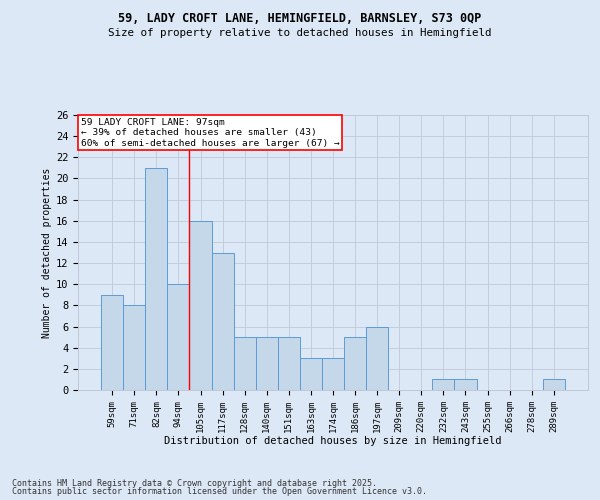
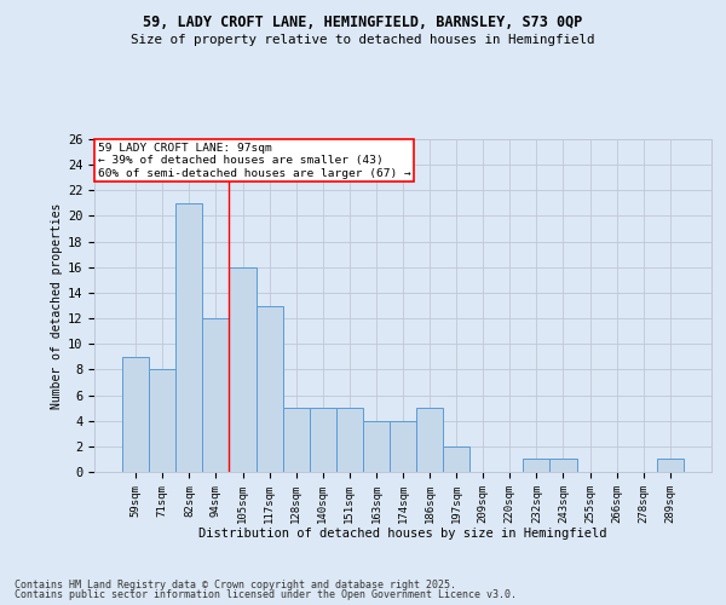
94sqm: 10 -> 12
163sqm: 3 -> 4
174sqm: 3 -> 4
197sqm: 6 -> 2
